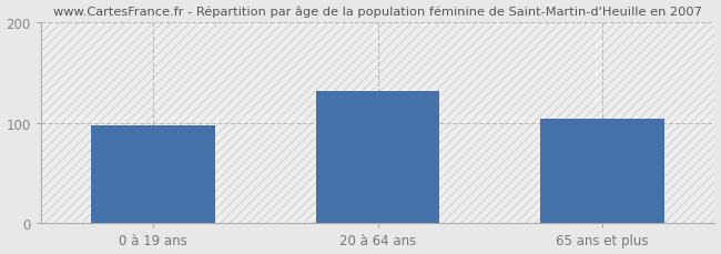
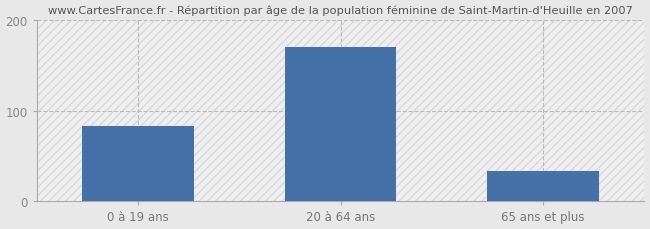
0 à 19 ans: 98 -> 83
20 à 64 ans: 132 -> 170
65 ans et plus: 104 -> 33
